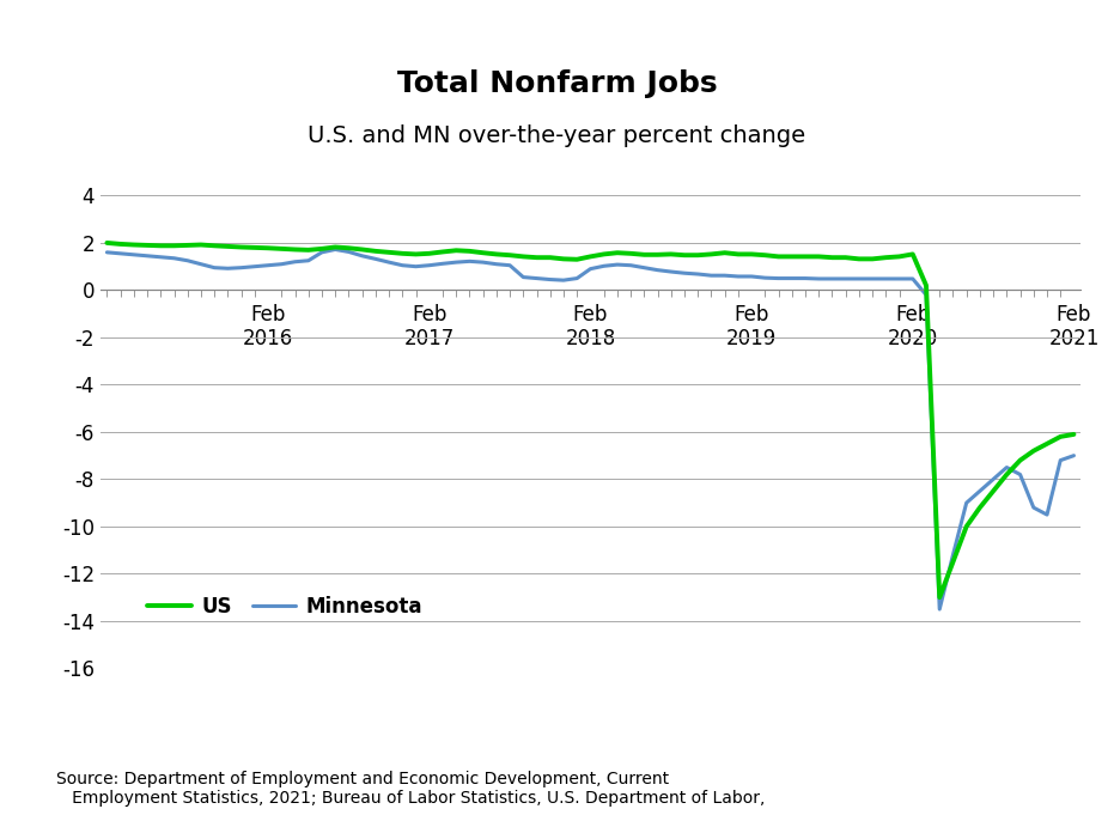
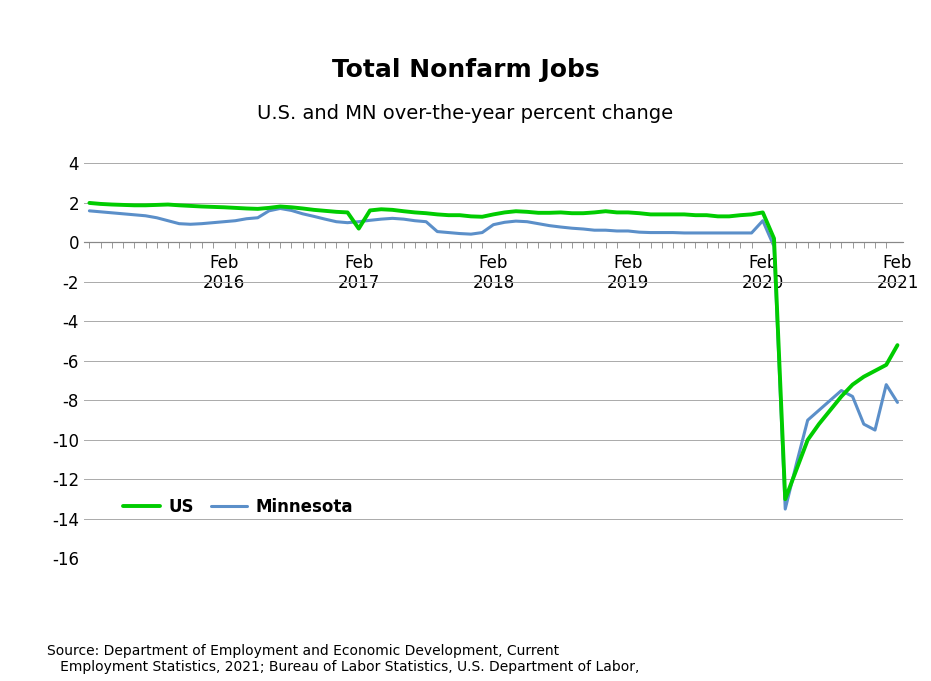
US/Feb 2017: 1.6 -> 0.7
Minnesota/Feb 2020: 0.5 -> 1.1
US/Feb 2021: -6.1 -> -5.2
Minnesota/Feb 2021: -7.0 -> -8.1
